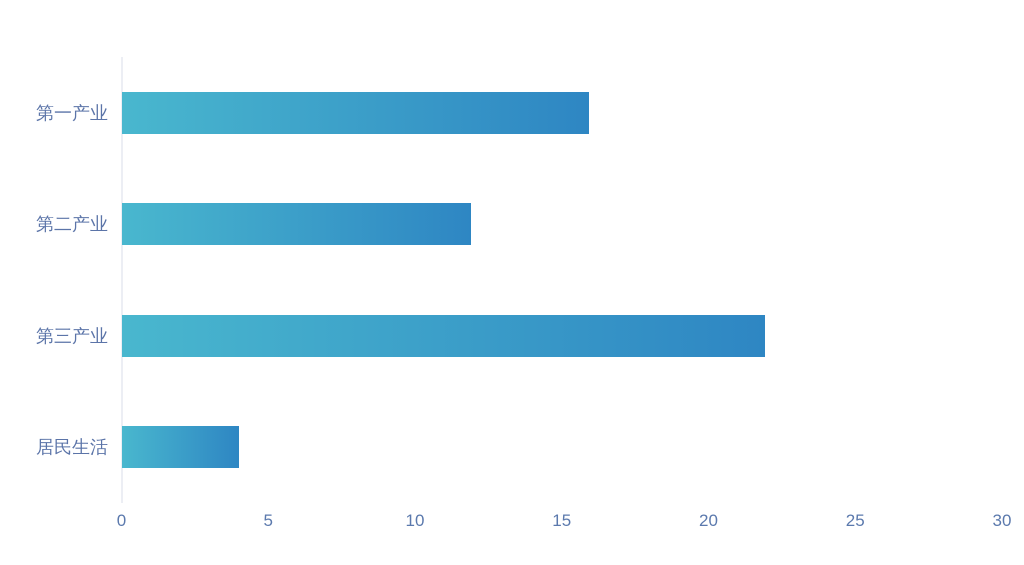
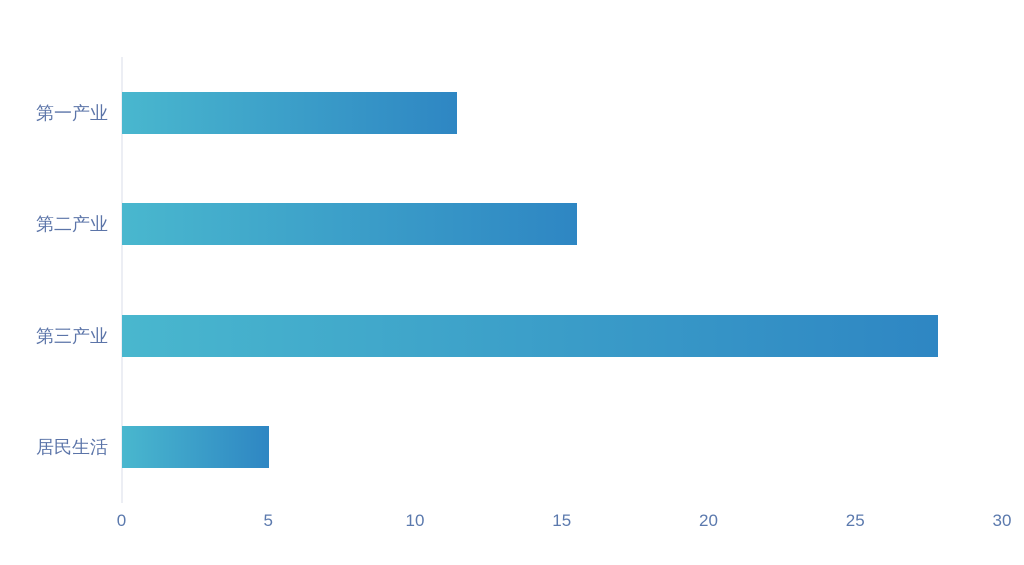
第一产业: 15.9 -> 11.4
第二产业: 11.9 -> 15.5
第三产业: 21.9 -> 27.8
居民生活: 4.0 -> 5.0
